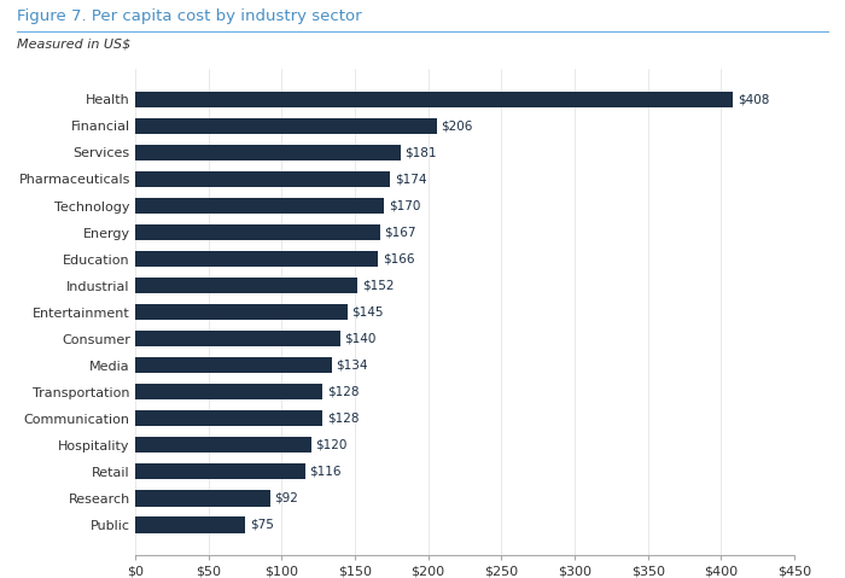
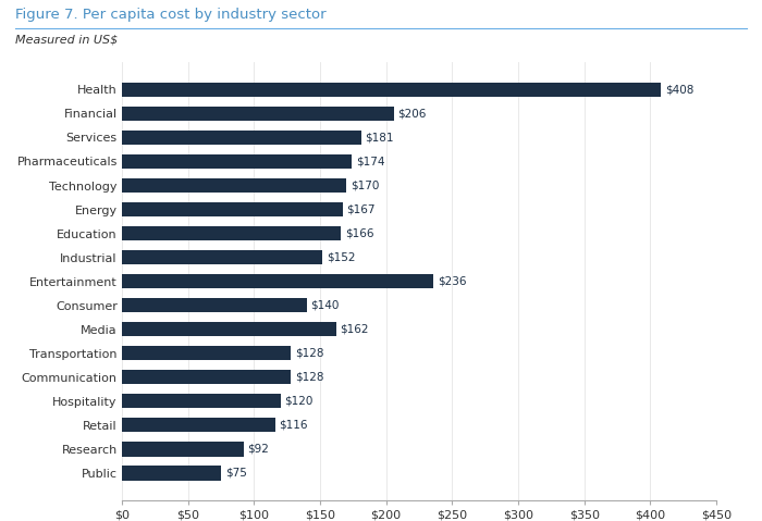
Entertainment: $145 -> $236
Media: $134 -> $162
